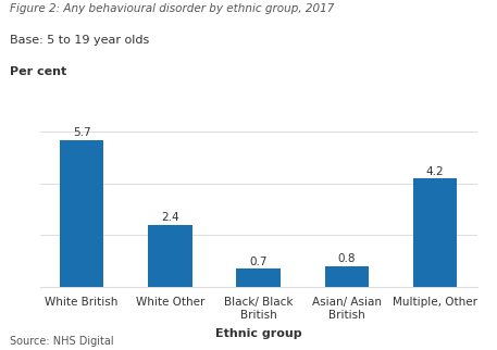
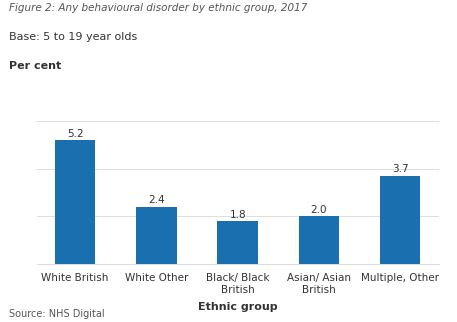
White British: 5.7 -> 5.2
Black/ Black British: 0.7 -> 1.8
Asian/ Asian British: 0.8 -> 2.0
Multiple, Other: 4.2 -> 3.7
